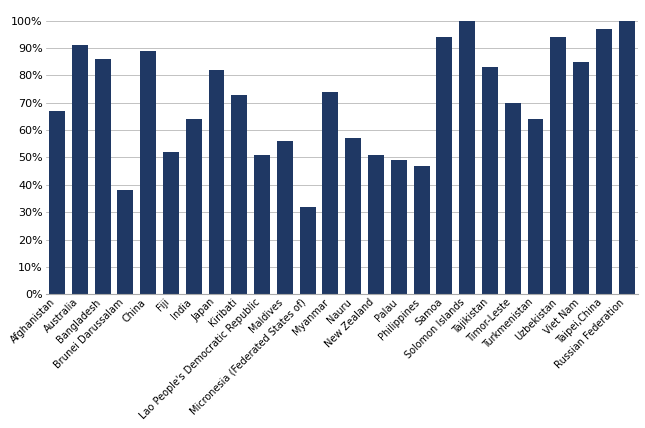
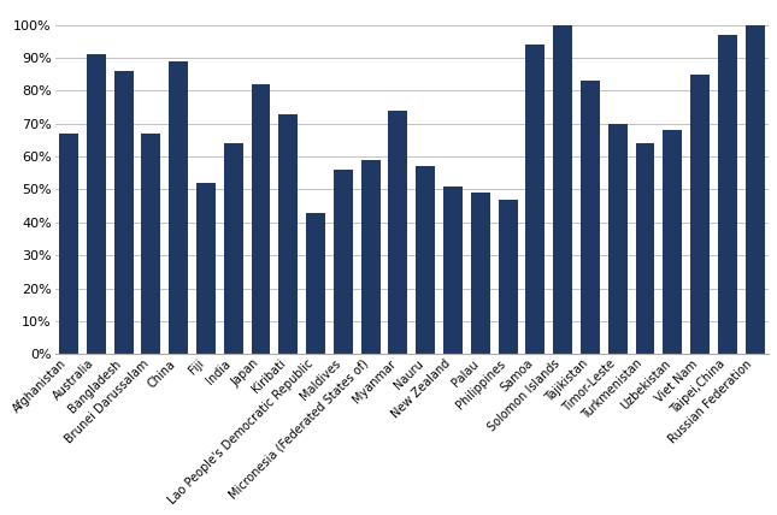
Brunei Darussalam: 38% -> 67%
Lao People's Democratic Republic: 51% -> 43%
Micronesia (Federated States of): 32% -> 59%
Uzbekistan: 94% -> 68%
